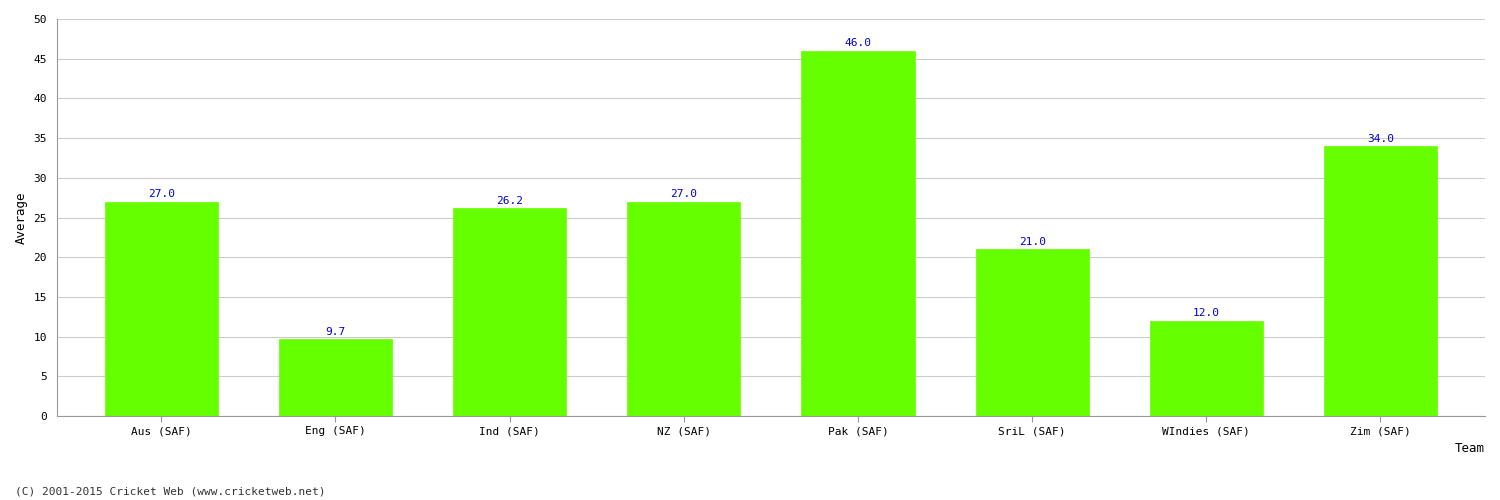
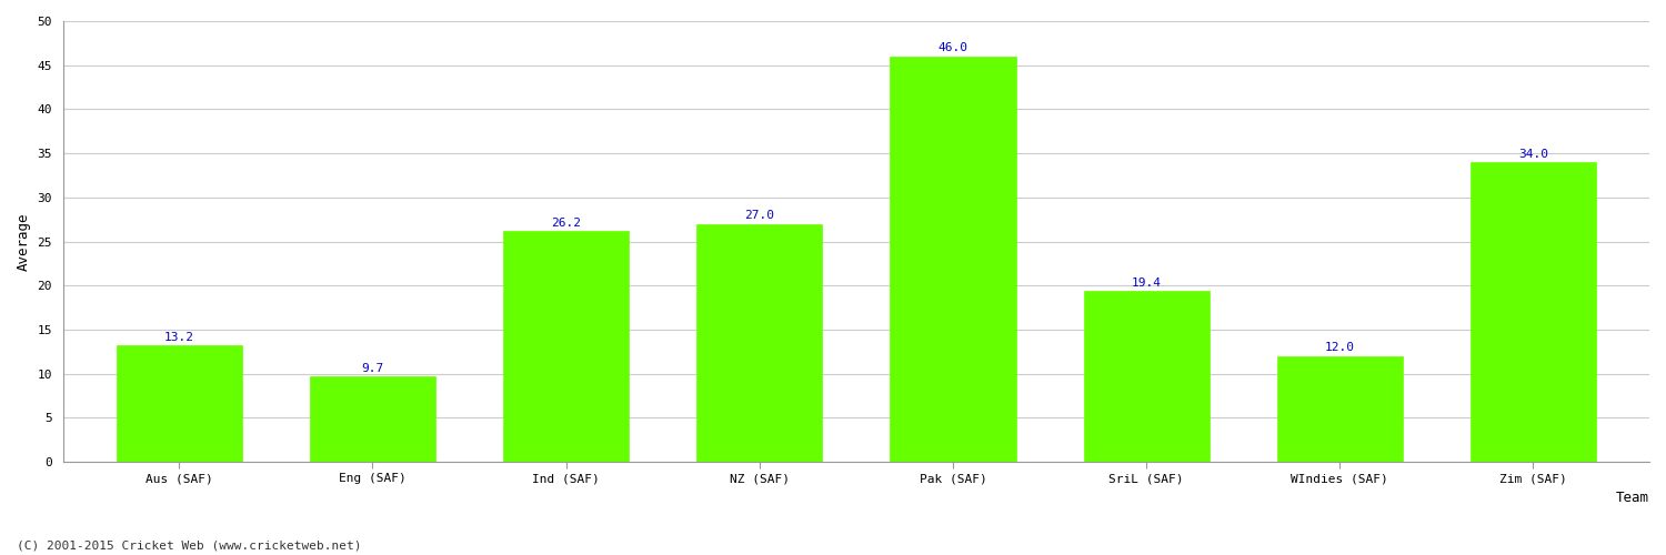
Aus (SAF): 27.0 -> 13.2
SriL (SAF): 21.0 -> 19.4
